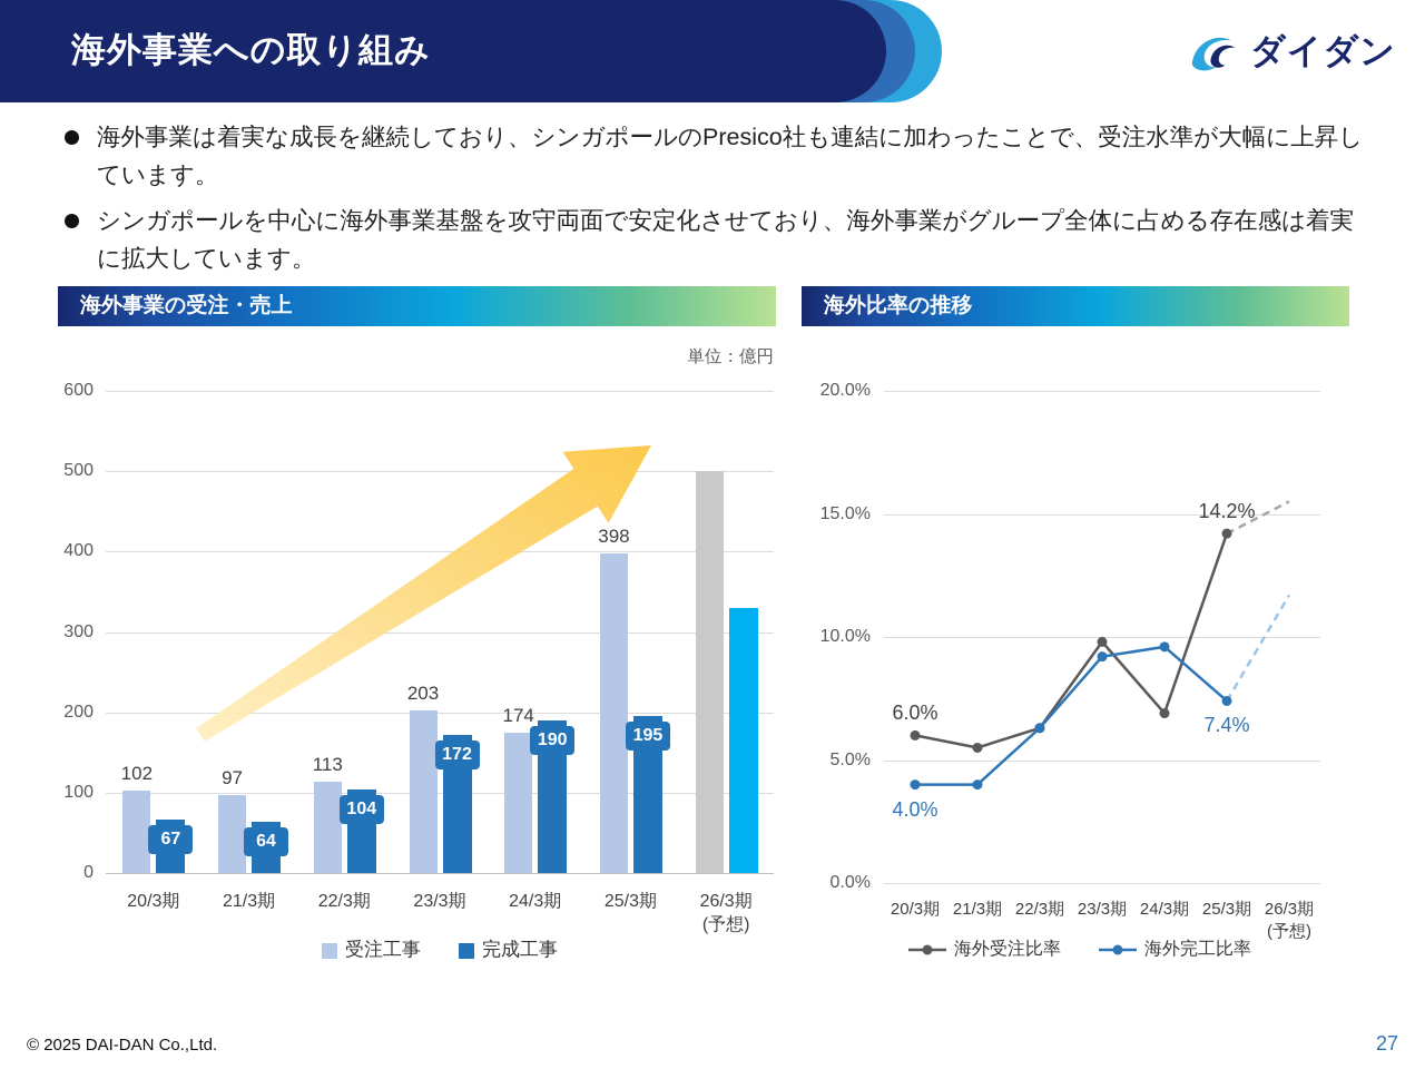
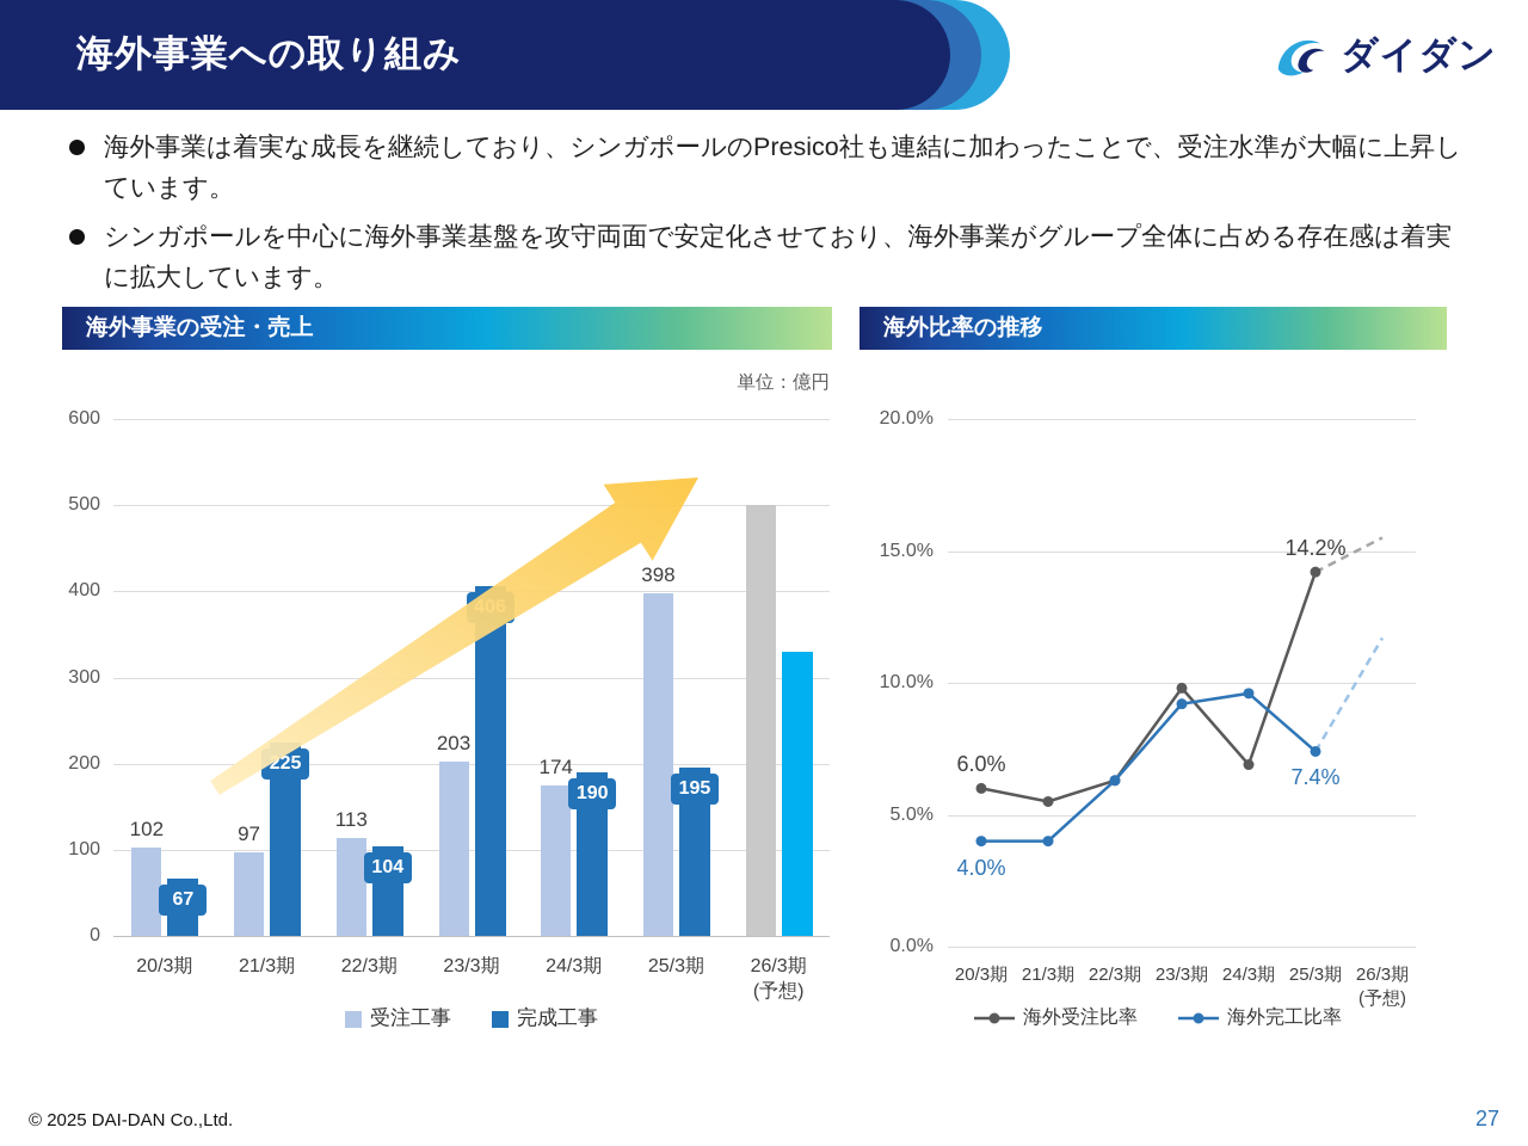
海外事業の受注・売上/完成工事/21/3期: 64 -> 225
海外事業の受注・売上/完成工事/23/3期: 172 -> 406
